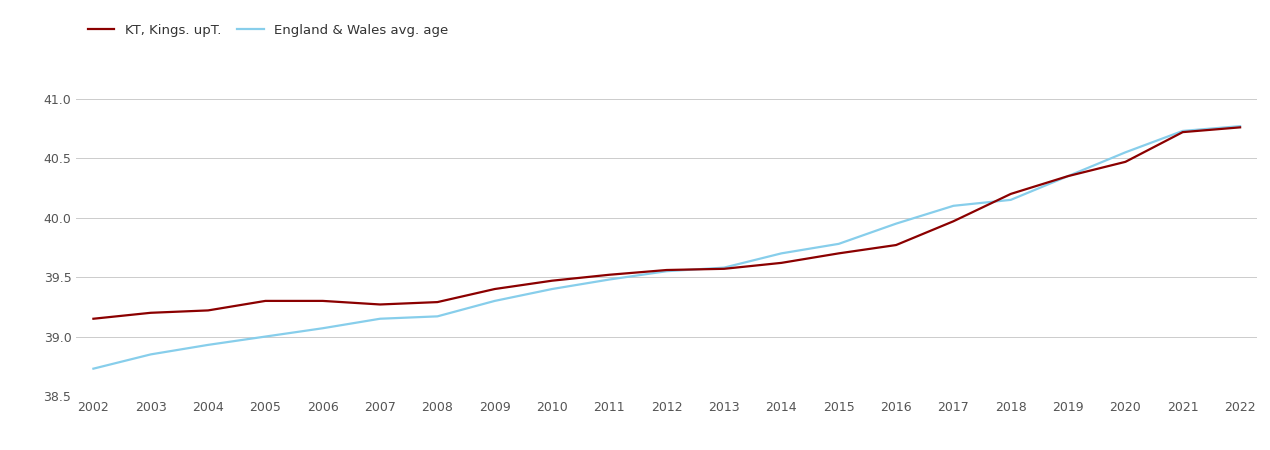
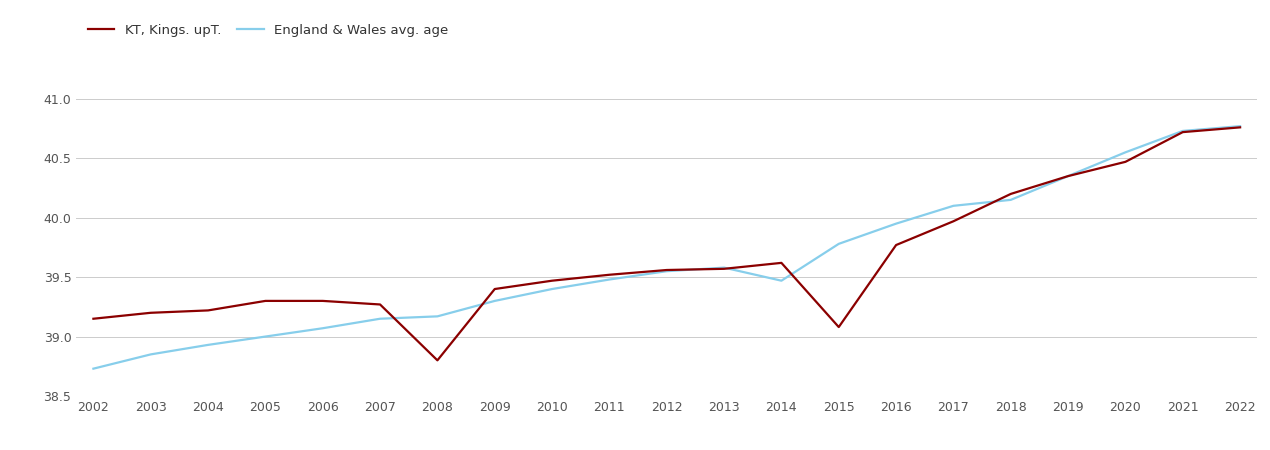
KT, Kings. upT./2008: 39.29 -> 38.80
England & Wales avg. age/2014: 39.70 -> 39.47
KT, Kings. upT./2015: 39.70 -> 39.08
